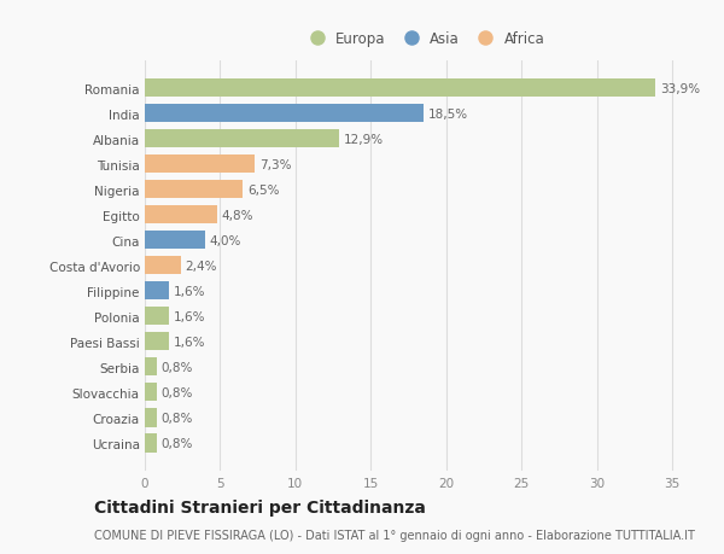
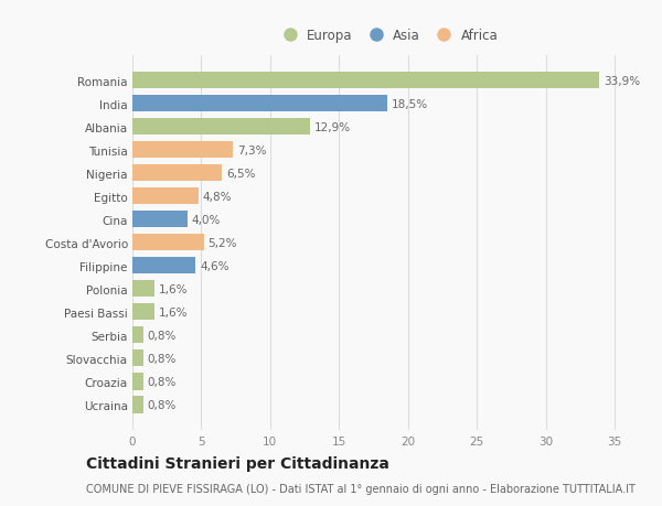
Costa d'Avorio: 2,4% -> 5,2%
Filippine: 1,6% -> 4,6%
